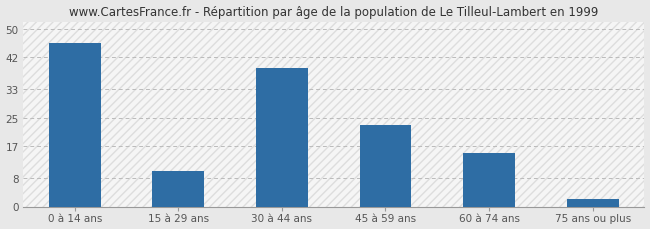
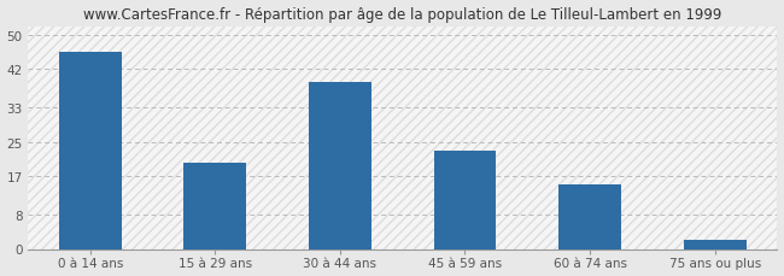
15 à 29 ans: 10 -> 20
